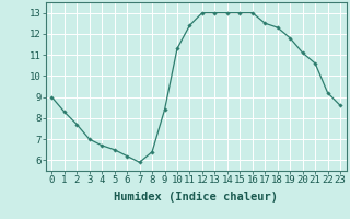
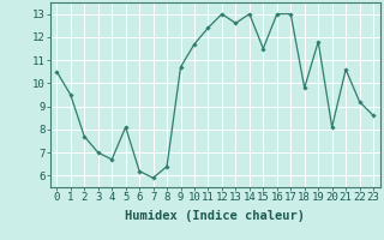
0: 9.0 -> 10.5
1: 8.3 -> 9.5
5: 6.5 -> 8.1
9: 8.4 -> 10.7
10: 11.3 -> 11.7
13: 13.0 -> 12.6
15: 13.0 -> 11.5
17: 12.5 -> 13.0
18: 12.3 -> 9.8
20: 11.1 -> 8.1
